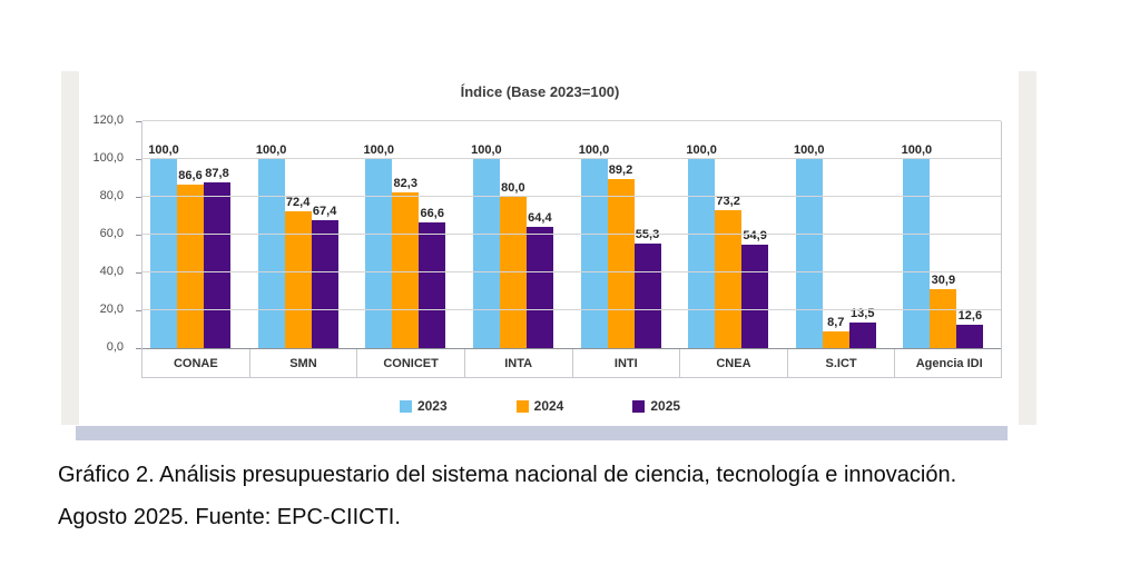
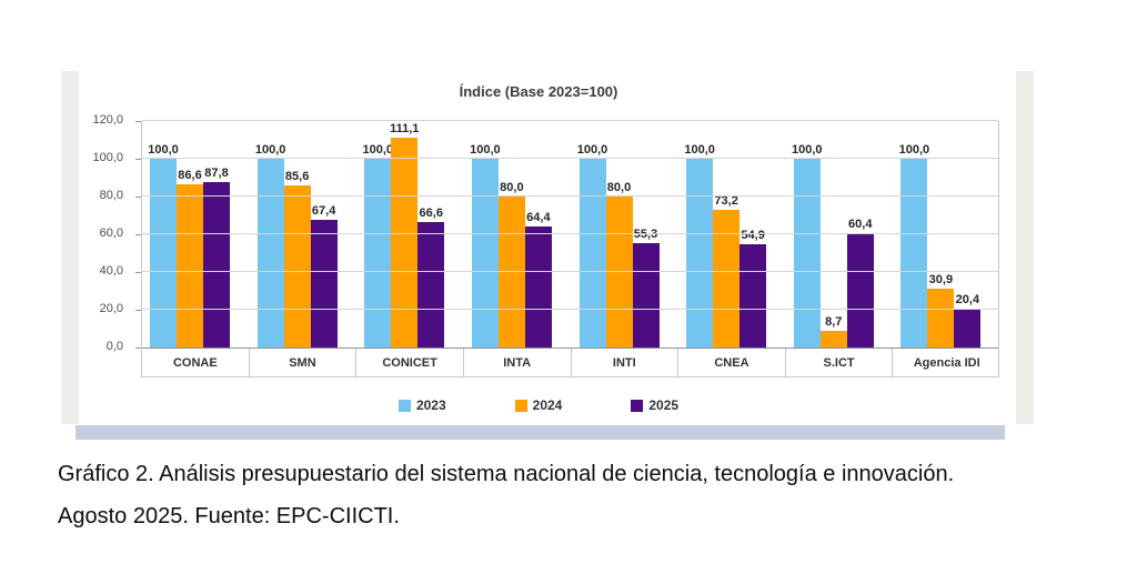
2024/SMN: 72,4 -> 85,6
2024/CONICET: 82,3 -> 111,1
2024/INTI: 89,2 -> 80,0
2025/S.ICT: 13,5 -> 60,4
2025/Agencia IDI: 12,6 -> 20,4
